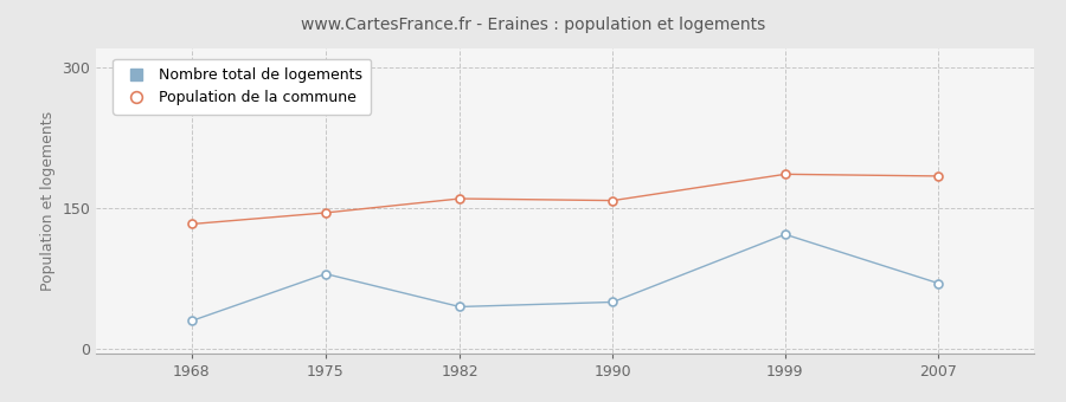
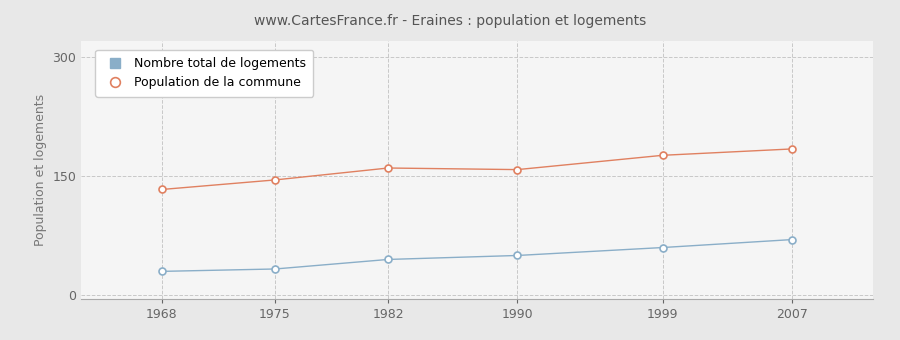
Nombre total de logements/1975: 80 -> 33
Nombre total de logements/1999: 122 -> 60
Population de la commune/1999: 186 -> 176
